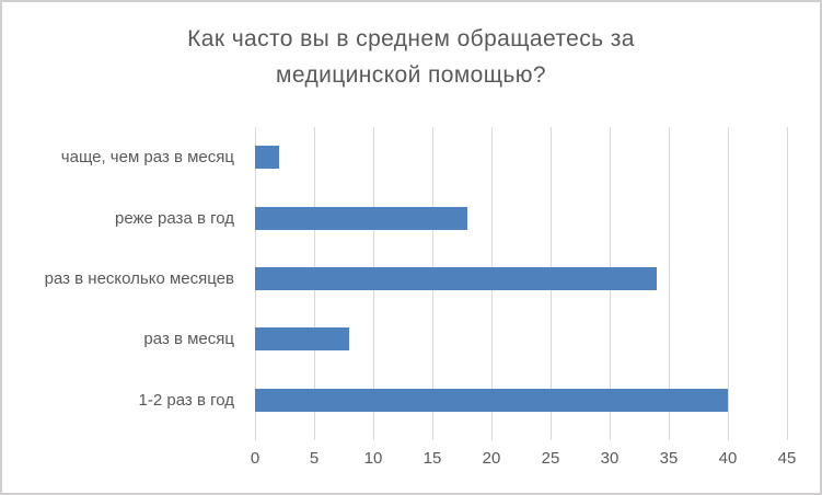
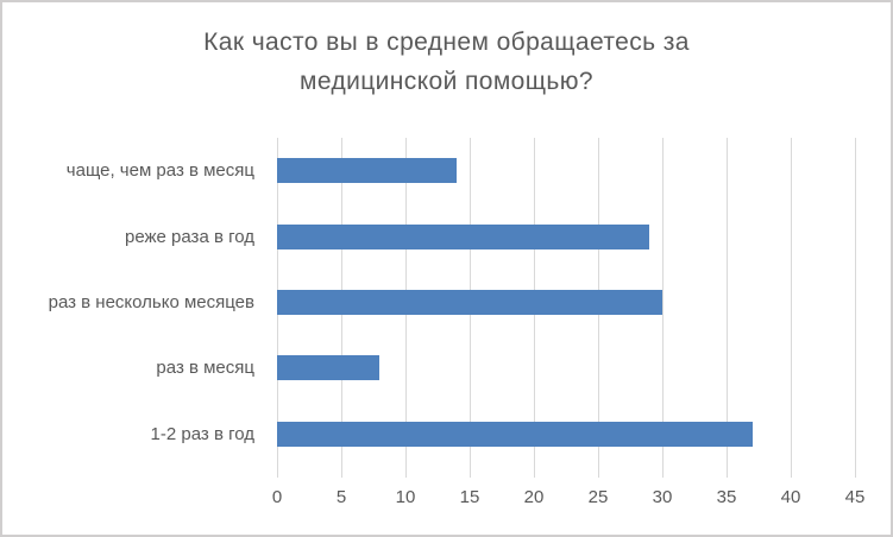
чаще, чем раз в месяц: 2 -> 14
реже раза в год: 18 -> 29
раз в несколько месяцев: 34 -> 30
1-2 раз в год: 40 -> 37
